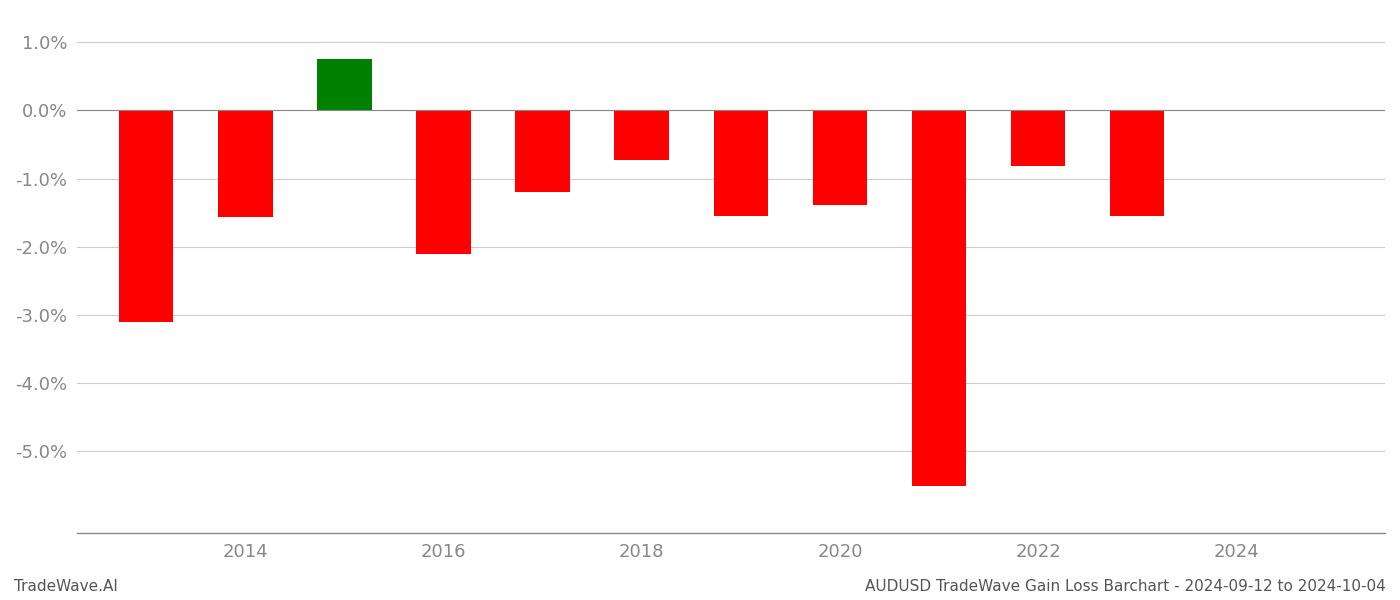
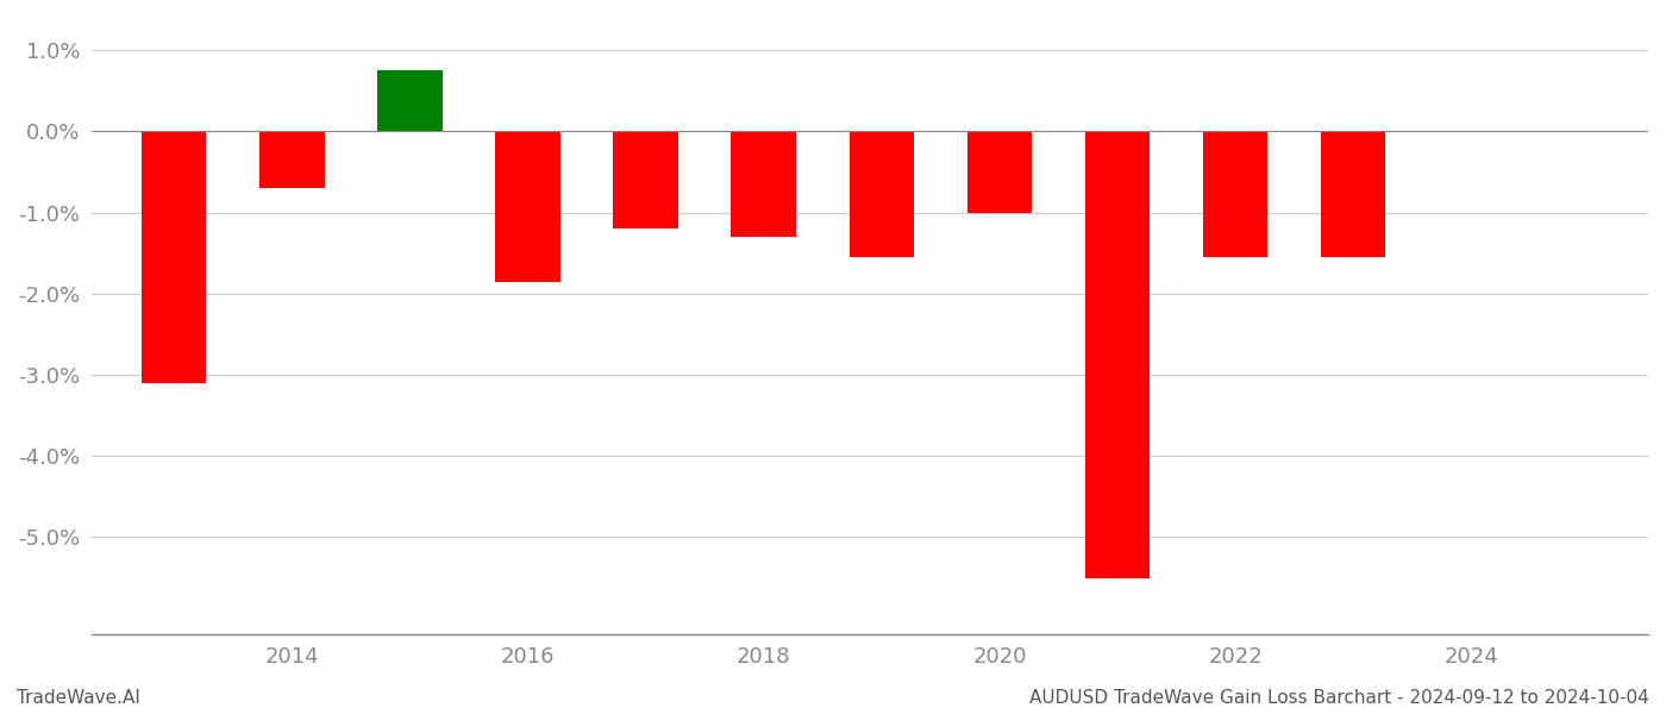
2014: -1.56% -> -0.70%
2016: -2.10% -> -1.85%
2018: -0.72% -> -1.30%
2020: -1.38% -> -1.00%
2022: -0.82% -> -1.55%
